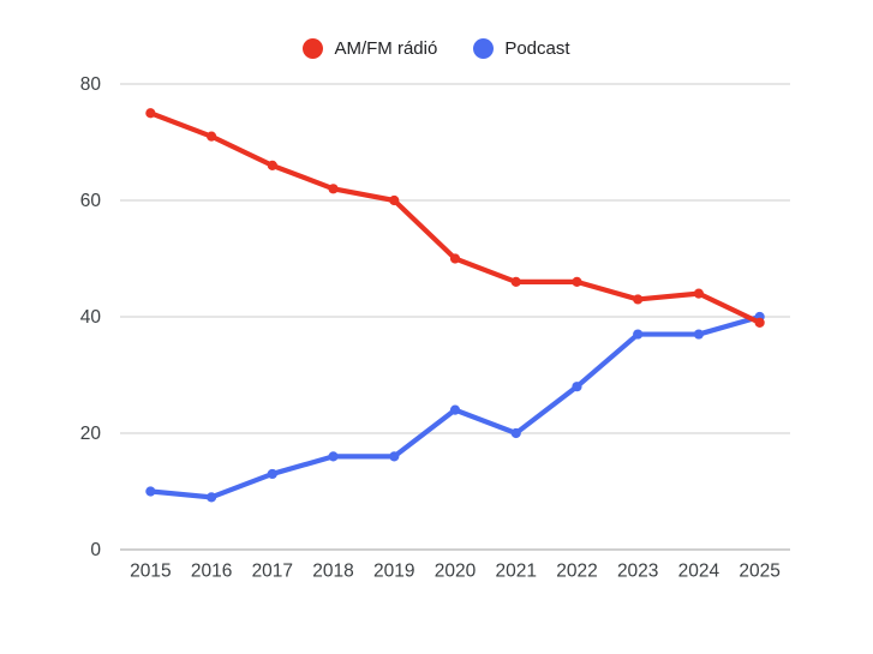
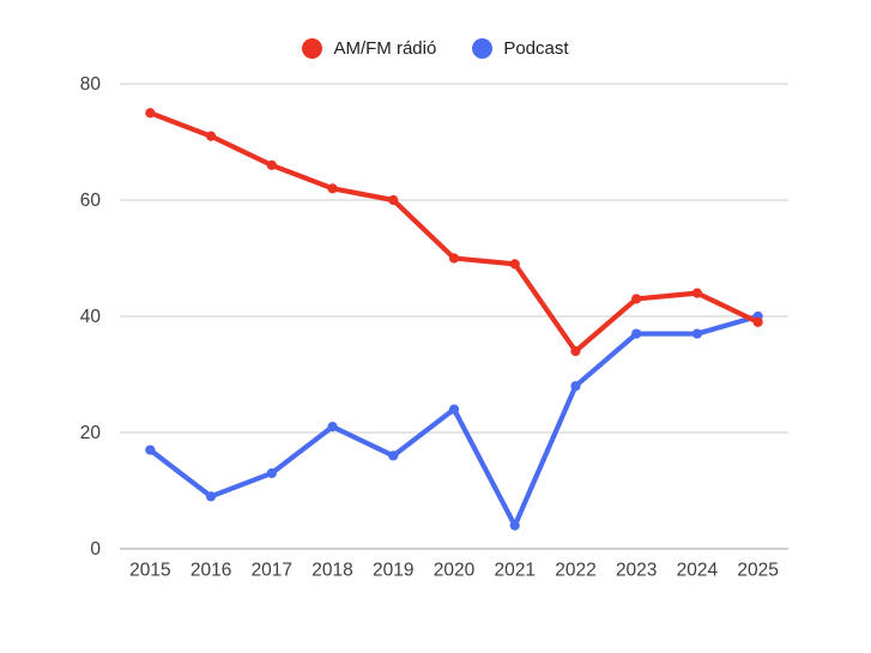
Podcast/2015: 10 -> 17
Podcast/2018: 16 -> 21
AM/FM rádió/2021: 46 -> 49
Podcast/2021: 20 -> 4
AM/FM rádió/2022: 46 -> 34
